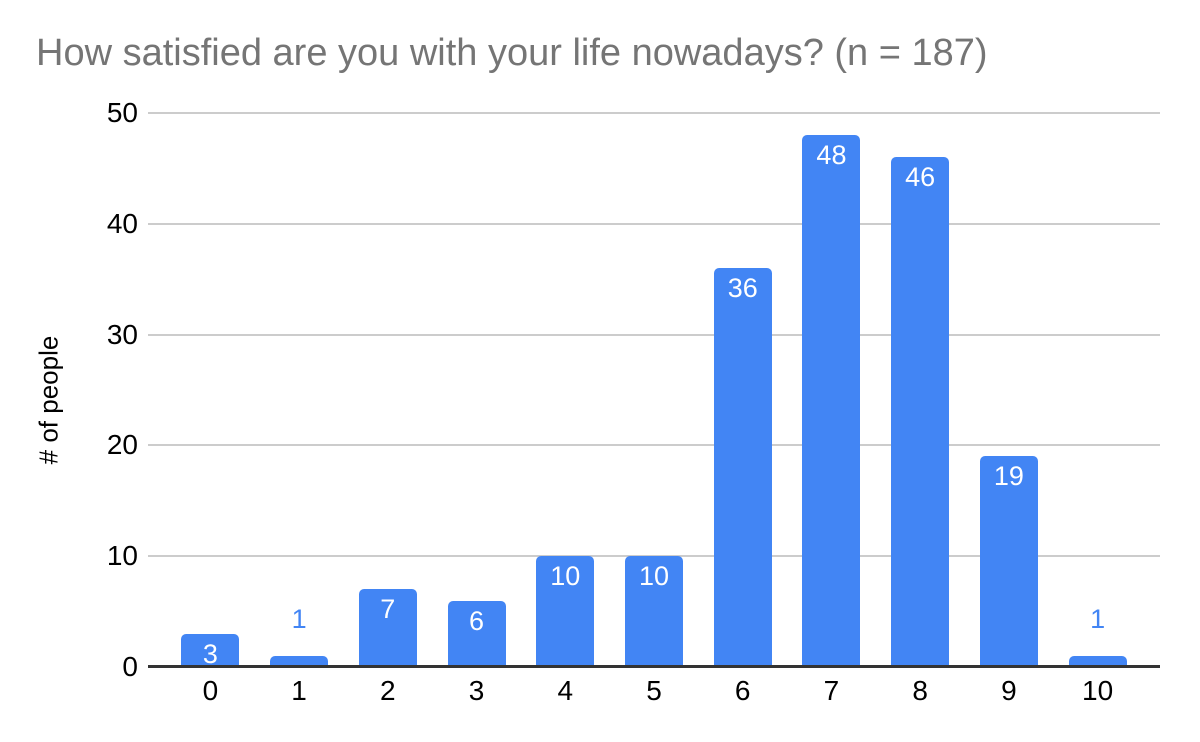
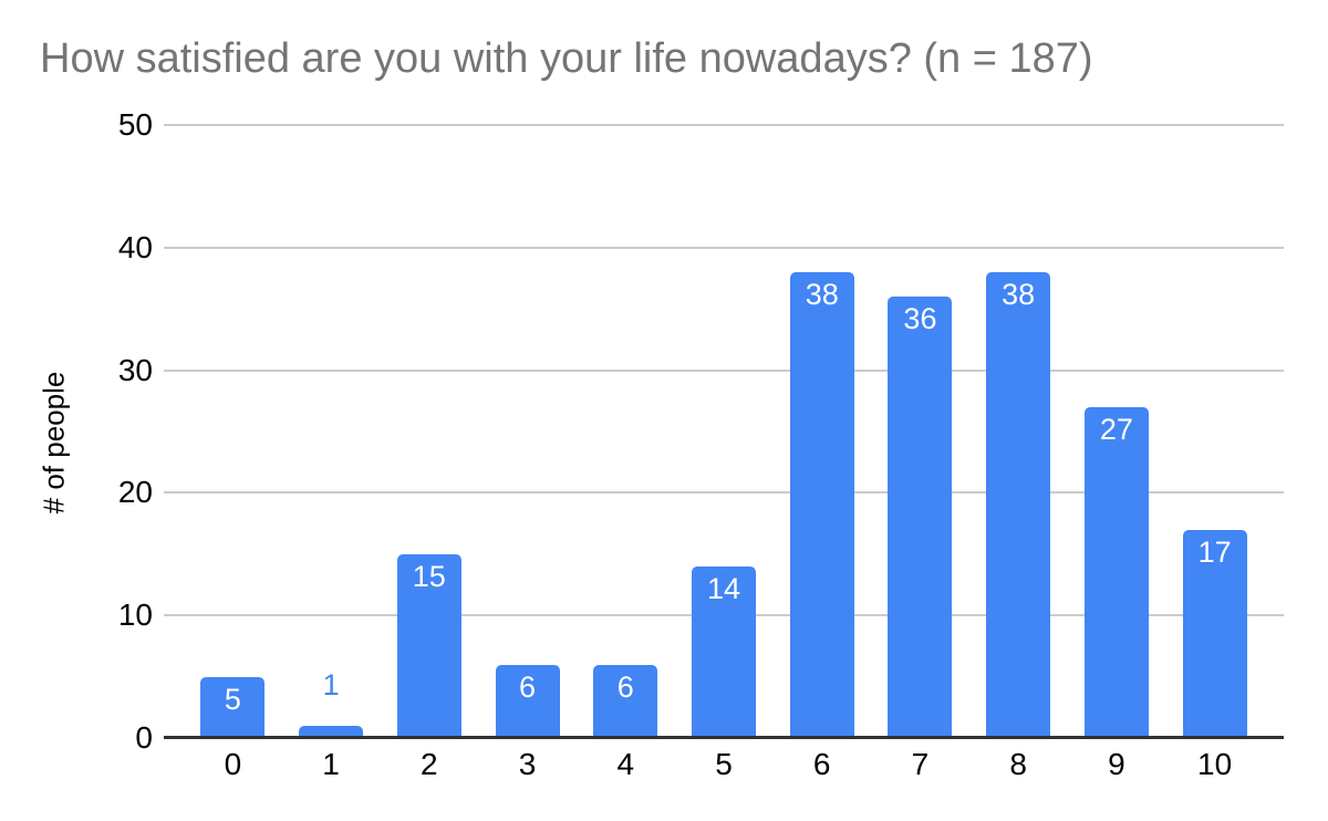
0: 3 -> 5
2: 7 -> 15
4: 10 -> 6
5: 10 -> 14
6: 36 -> 38
7: 48 -> 36
8: 46 -> 38
9: 19 -> 27
10: 1 -> 17
